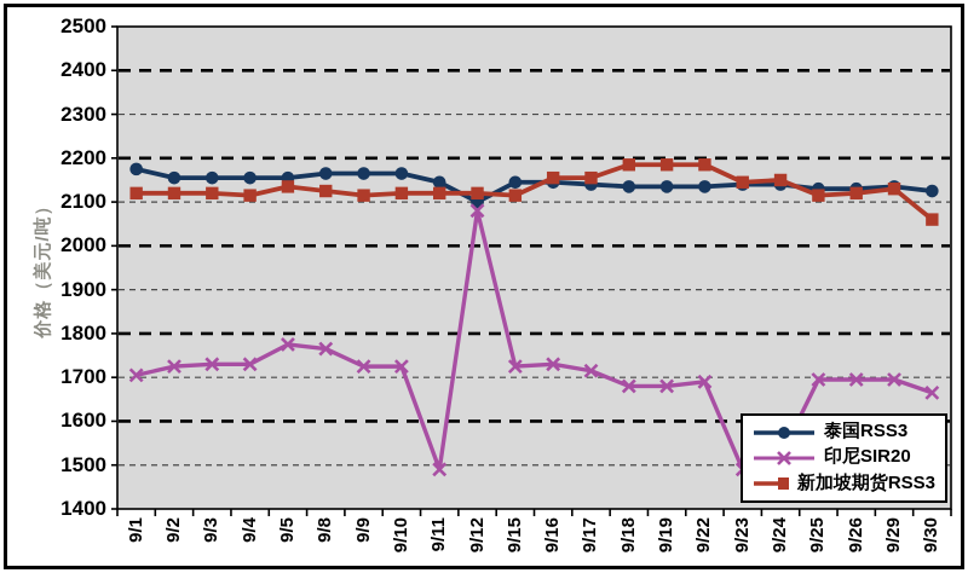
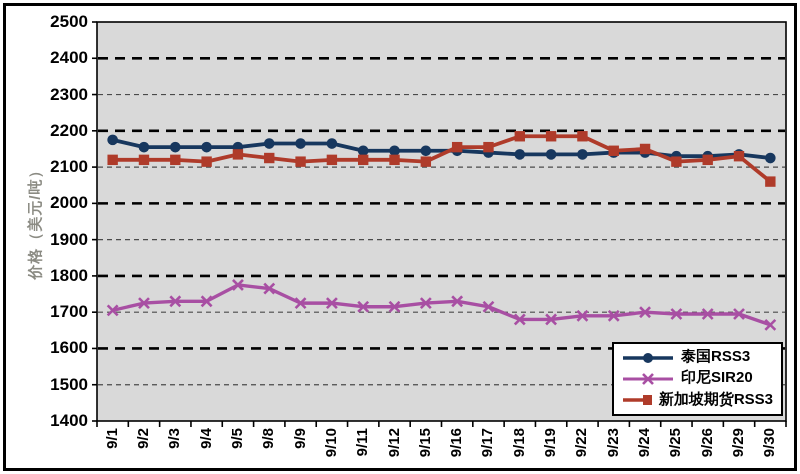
印尼SIR20/9/11: 1490 -> 1720
泰国RSS3/9/12: 2100 -> 2140
印尼SIR20/9/12: 2080 -> 1720
印尼SIR20/9/23: 1490 -> 1690
印尼SIR20/9/24: 1520 -> 1700
